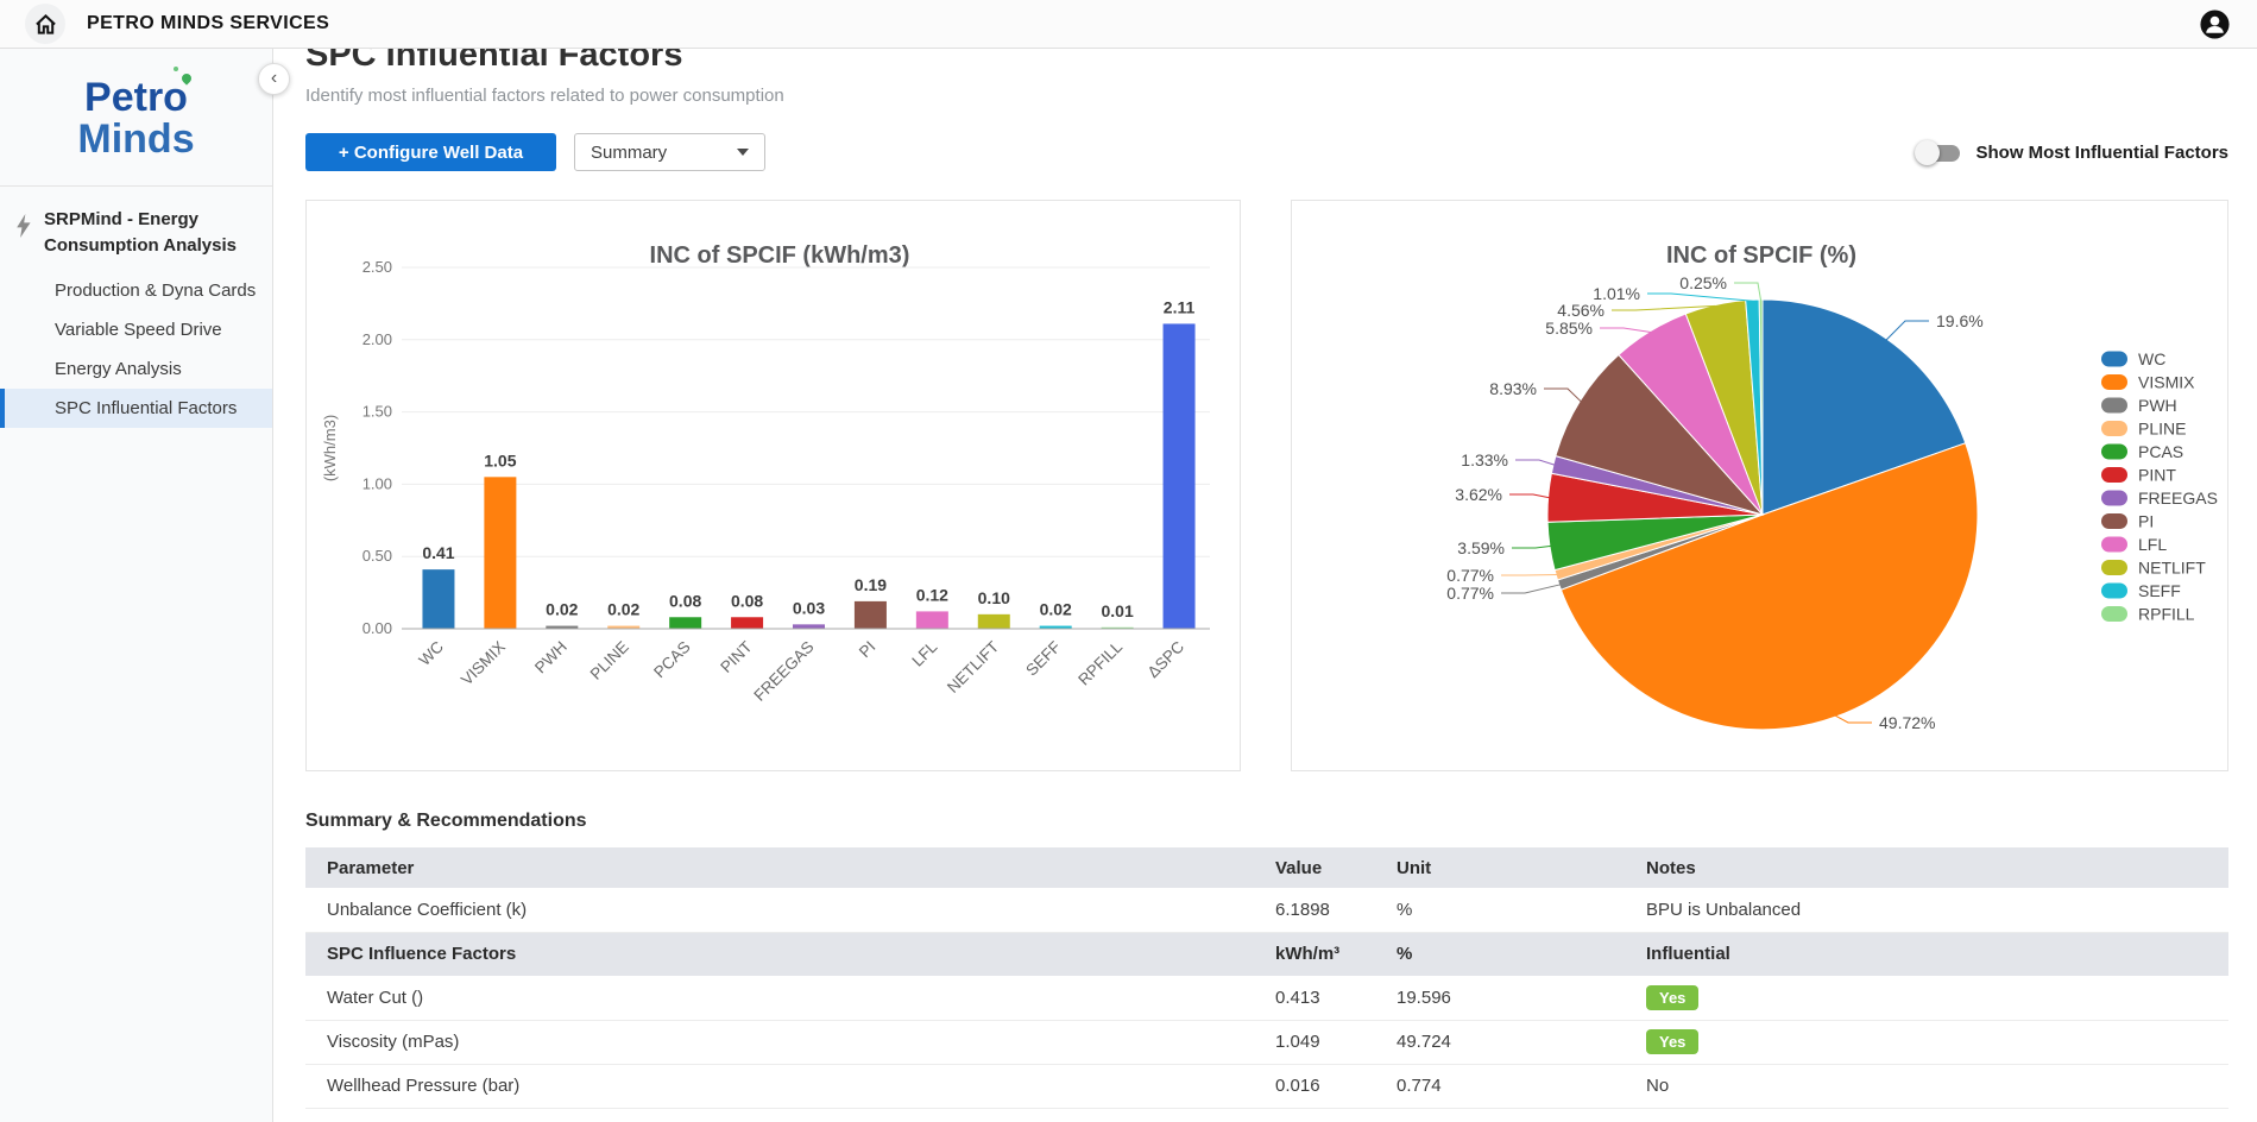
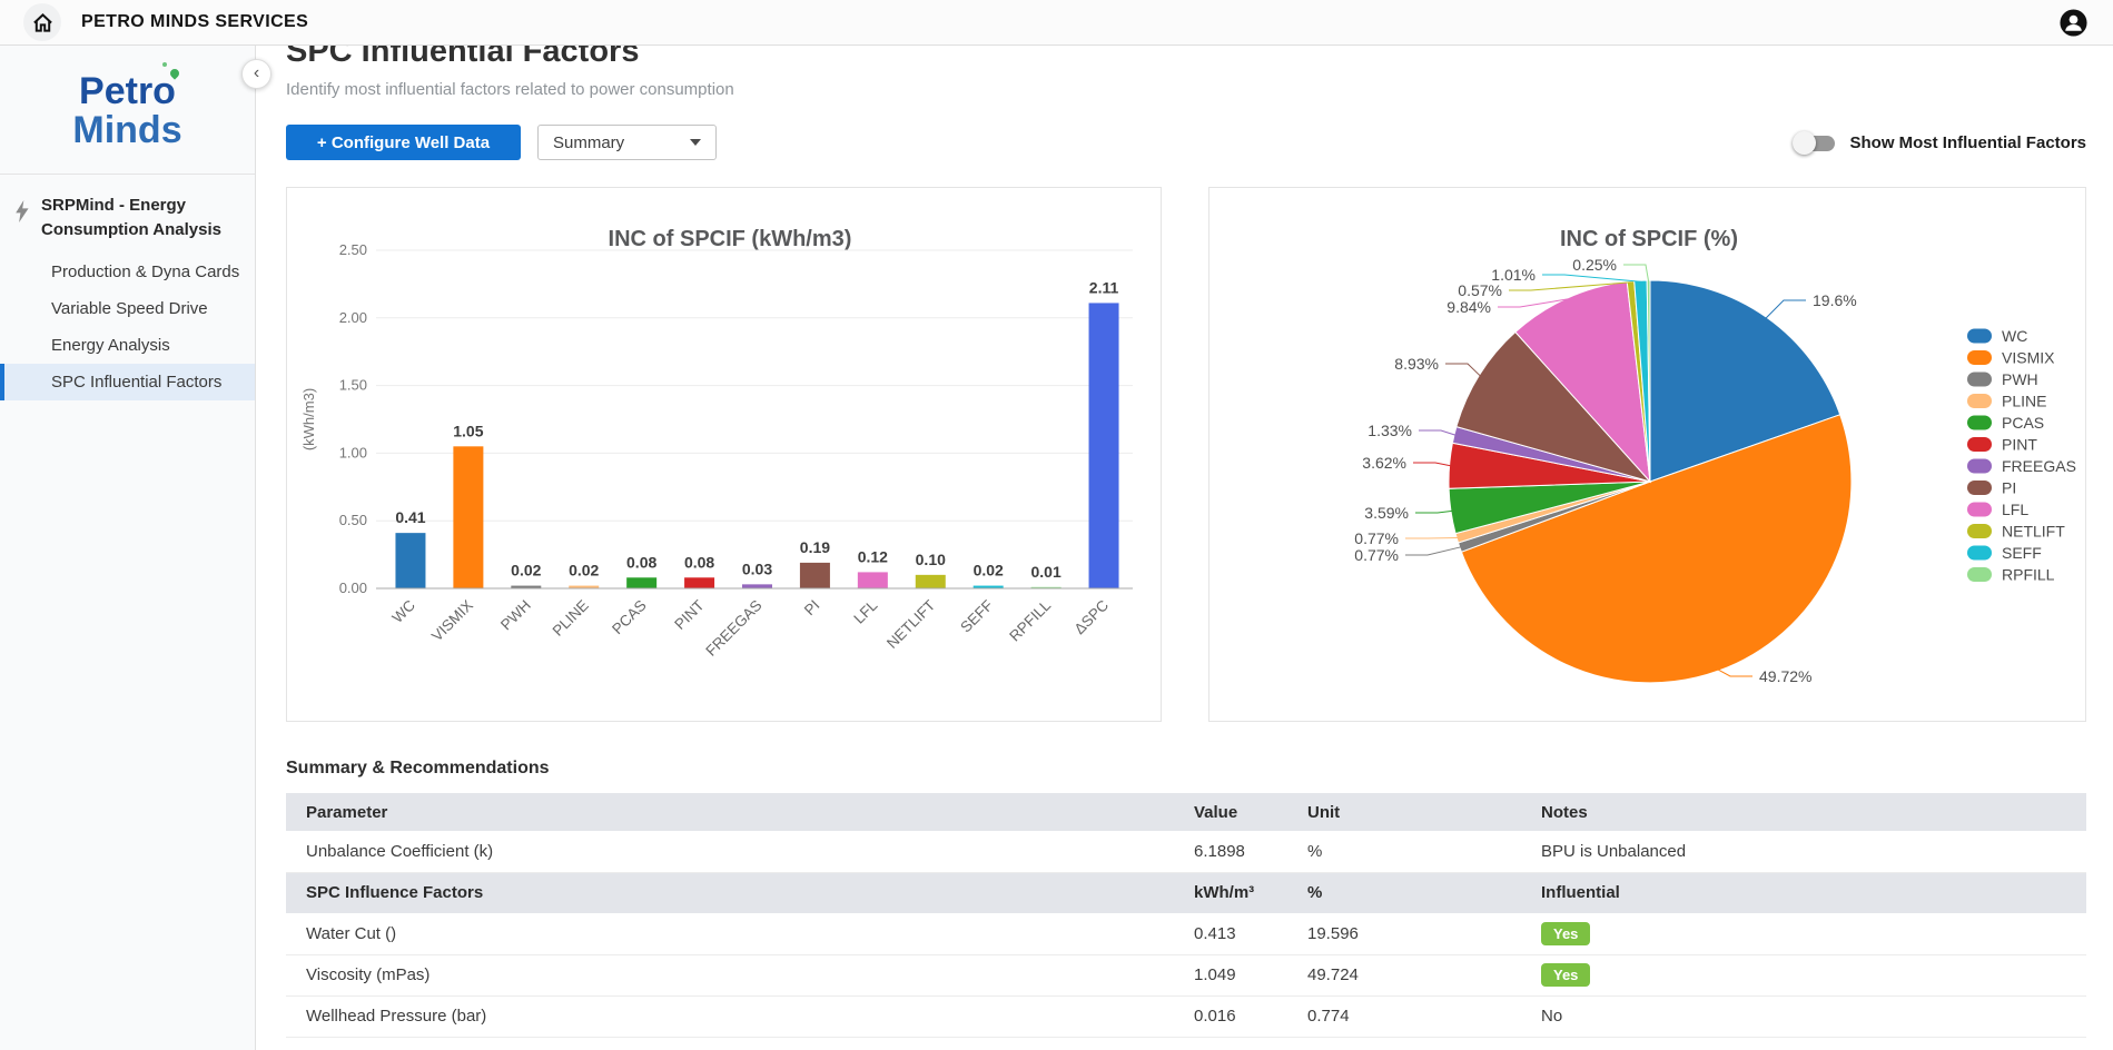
INC of SPCIF (%)/LFL: 5.85% -> 9.84%
INC of SPCIF (%)/NETLIFT: 4.56% -> 0.57%
